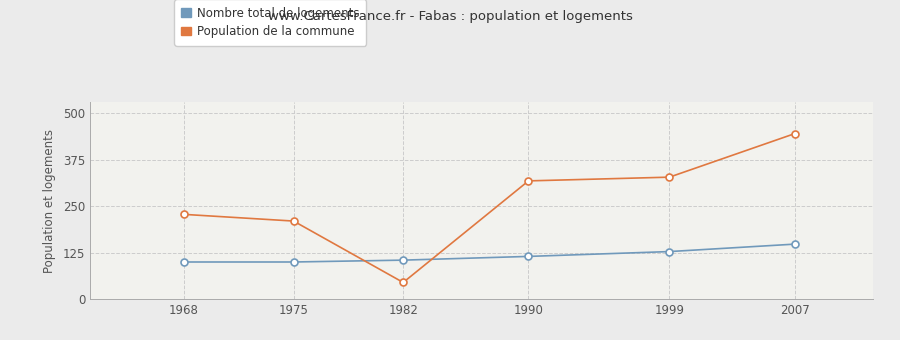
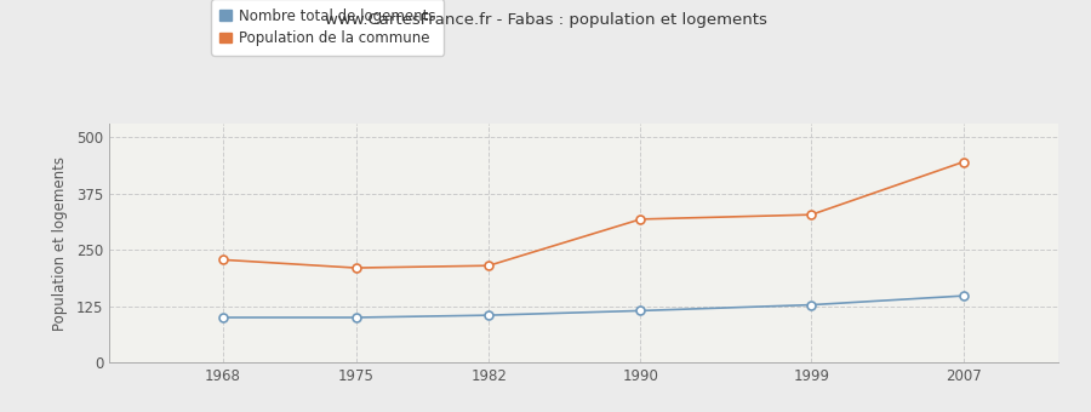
Population de la commune/1982: 45 -> 215
